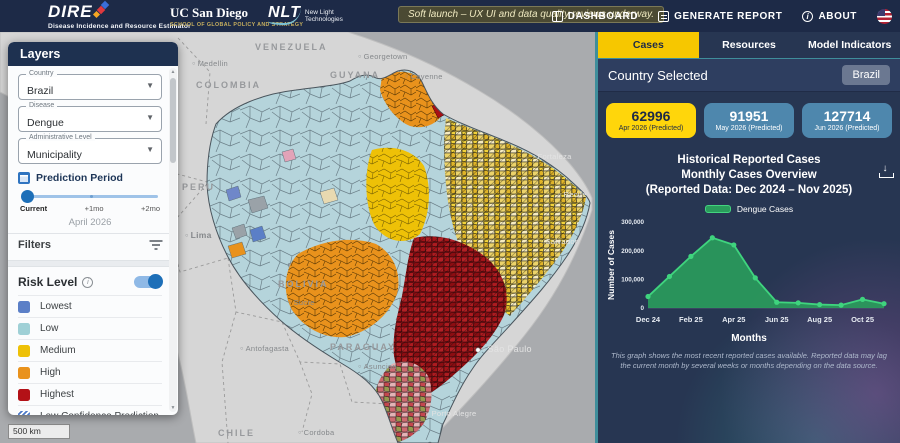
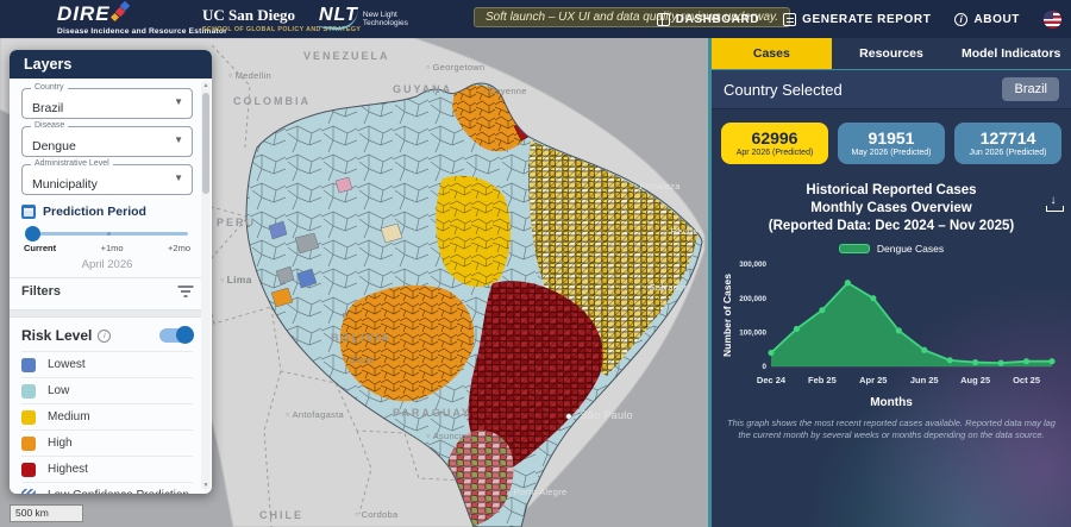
Feb 25: 180000 -> 160000
Apr 25: 220000 -> 200000
Jun 25: 20000 -> 50000
Oct 25: 30000 -> 20000
